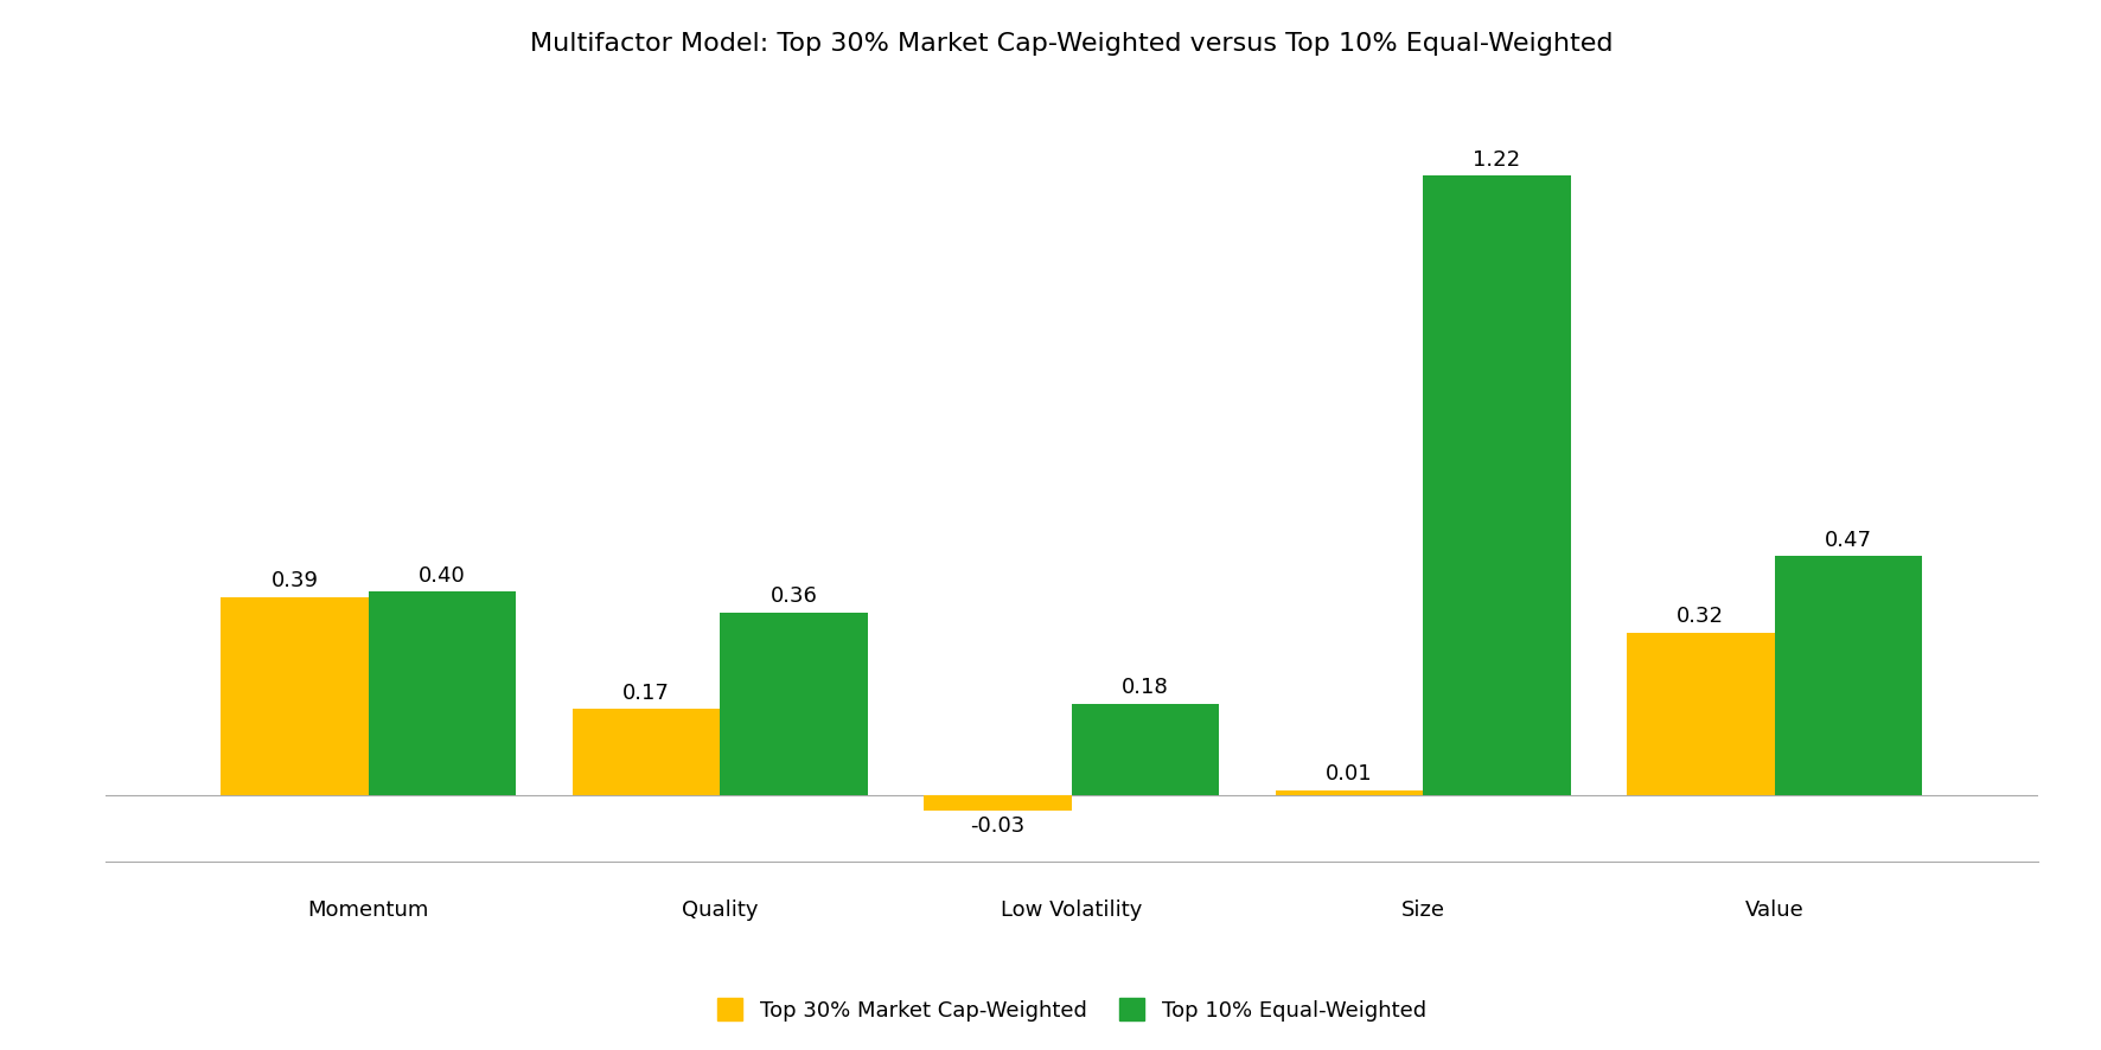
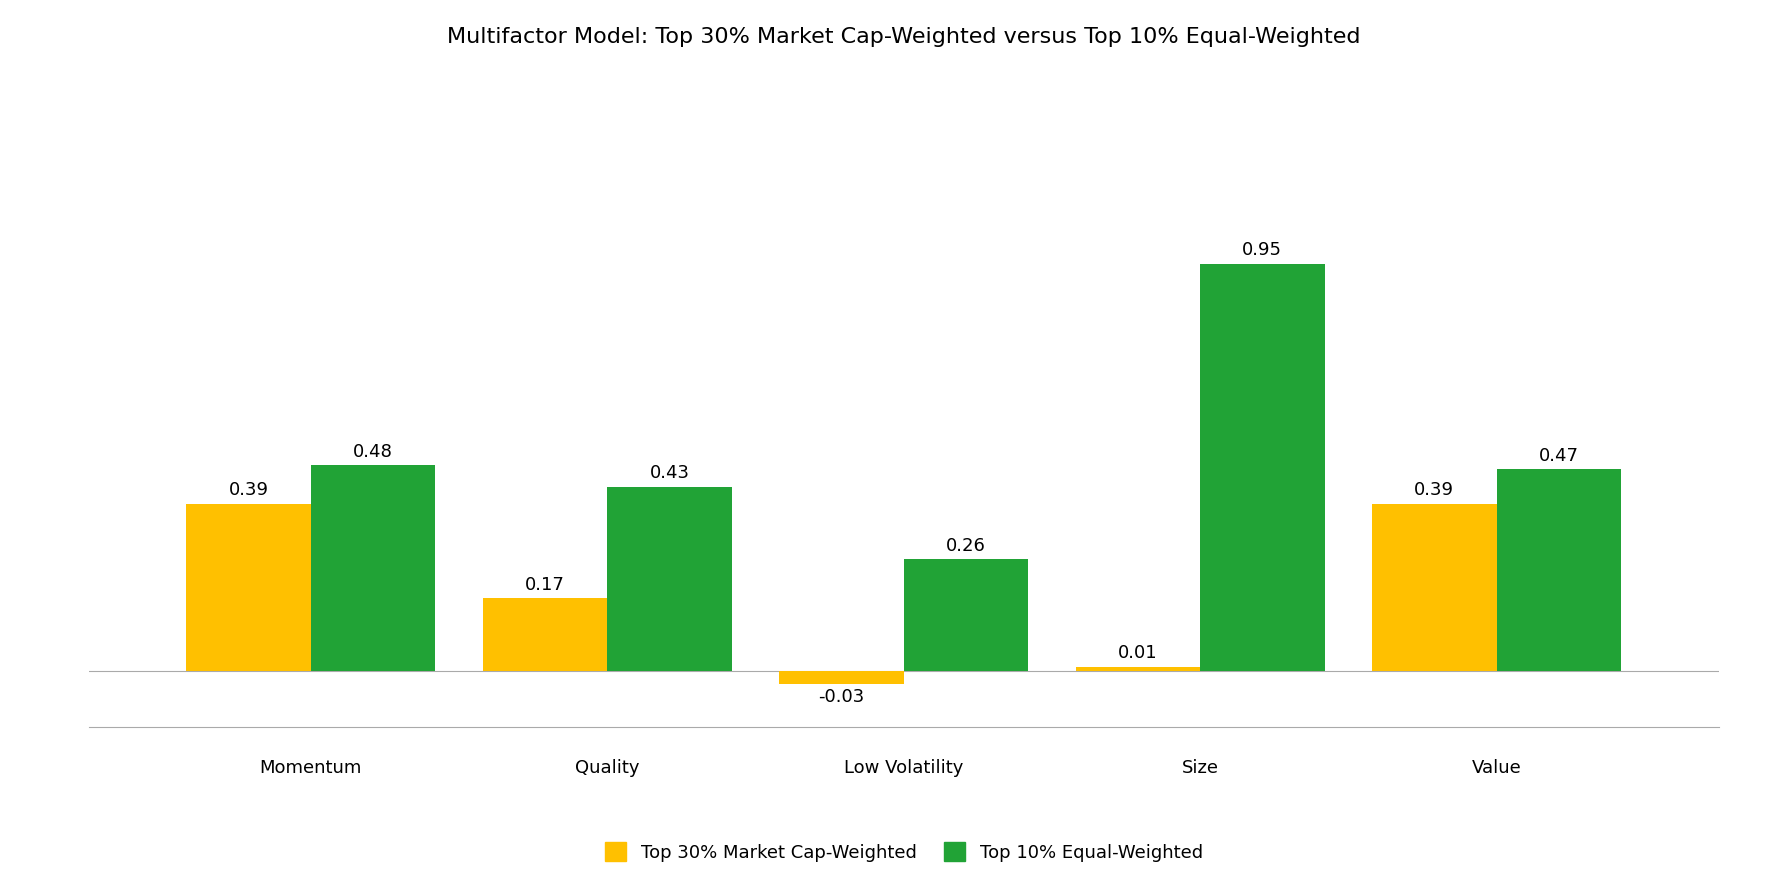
Top 10% Equal-Weighted/Momentum: 0.40 -> 0.48
Top 10% Equal-Weighted/Quality: 0.36 -> 0.43
Top 10% Equal-Weighted/Low Volatility: 0.18 -> 0.26
Top 10% Equal-Weighted/Size: 1.22 -> 0.95
Top 30% Market Cap-Weighted/Value: 0.32 -> 0.39
